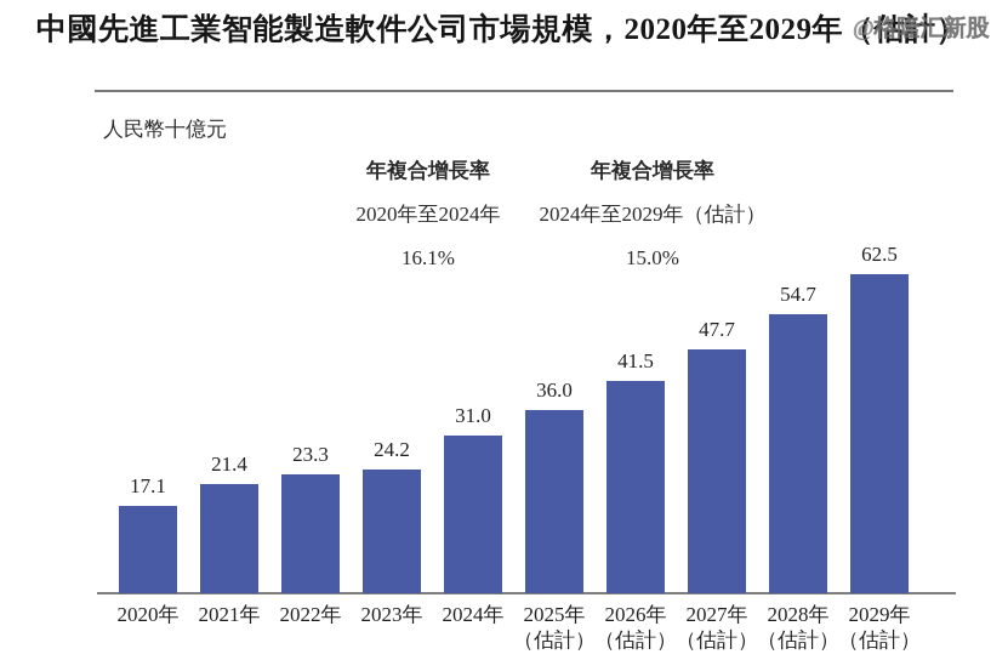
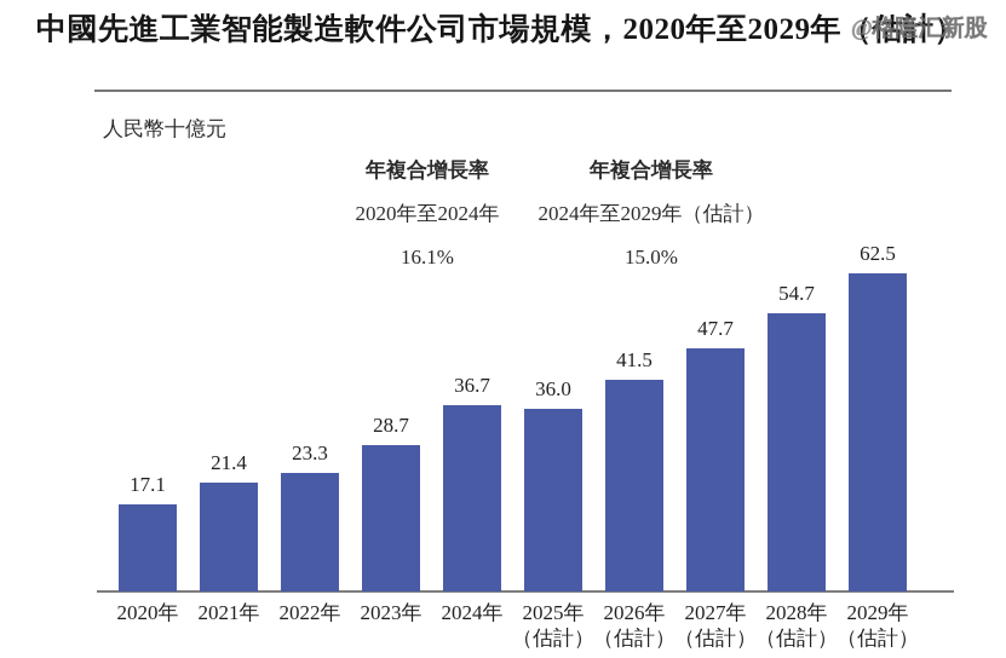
2023年: 24.2 -> 28.7
2024年: 31.0 -> 36.7
